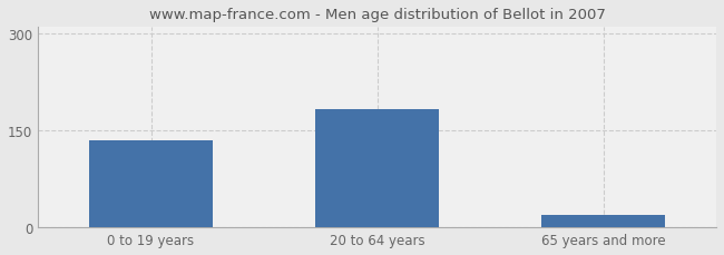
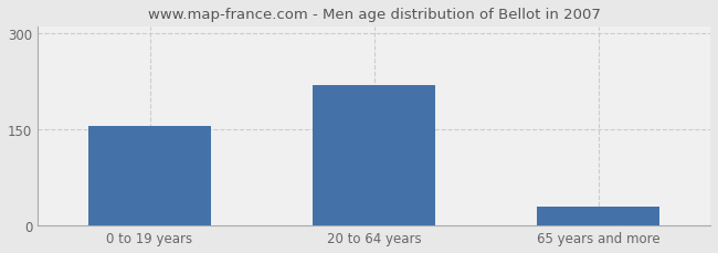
0 to 19 years: 135 -> 156
20 to 64 years: 183 -> 220
65 years and more: 20 -> 30
